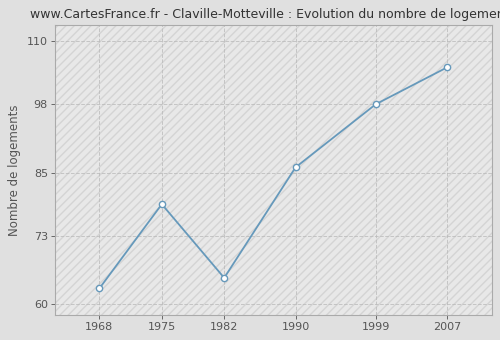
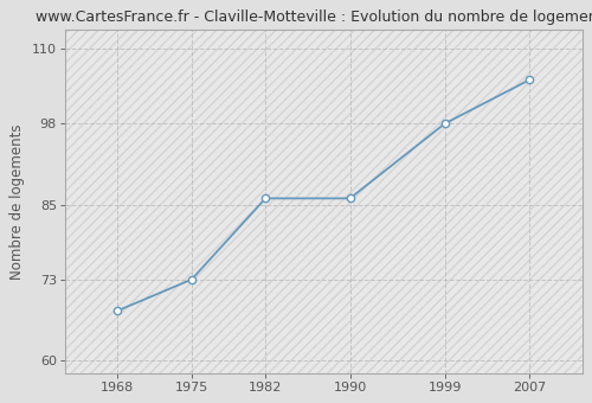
1968: 63 -> 68
1975: 79 -> 73
1982: 65 -> 86
